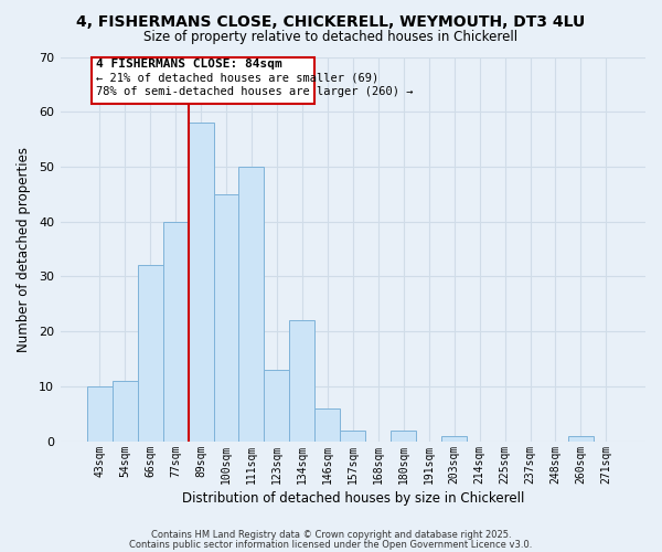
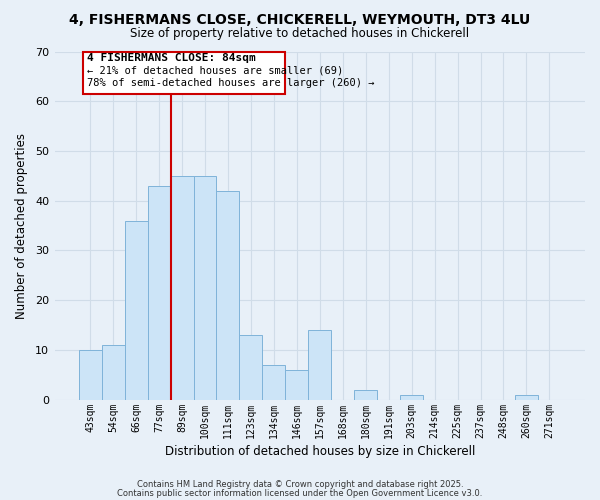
66sqm: 32 -> 36
77sqm: 40 -> 43
89sqm: 58 -> 45
111sqm: 50 -> 42
134sqm: 22 -> 7
157sqm: 2 -> 14
